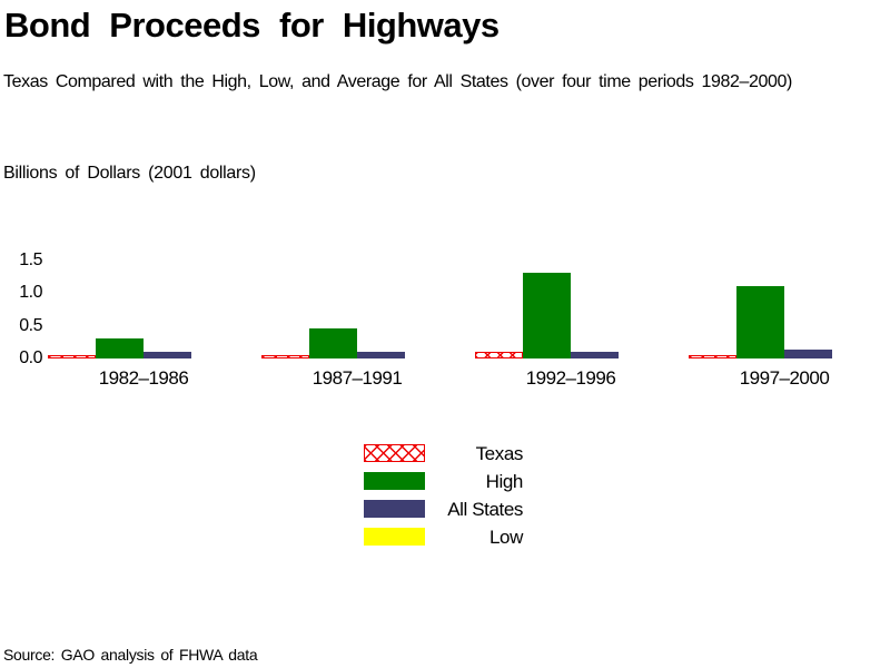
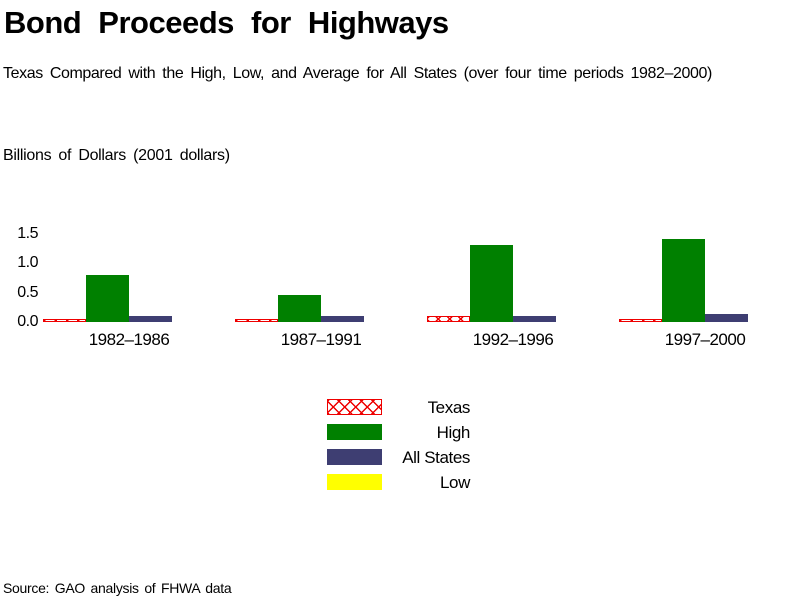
High/1982–1986: 0.3 -> 0.8
High/1997–2000: 1.1 -> 1.4
